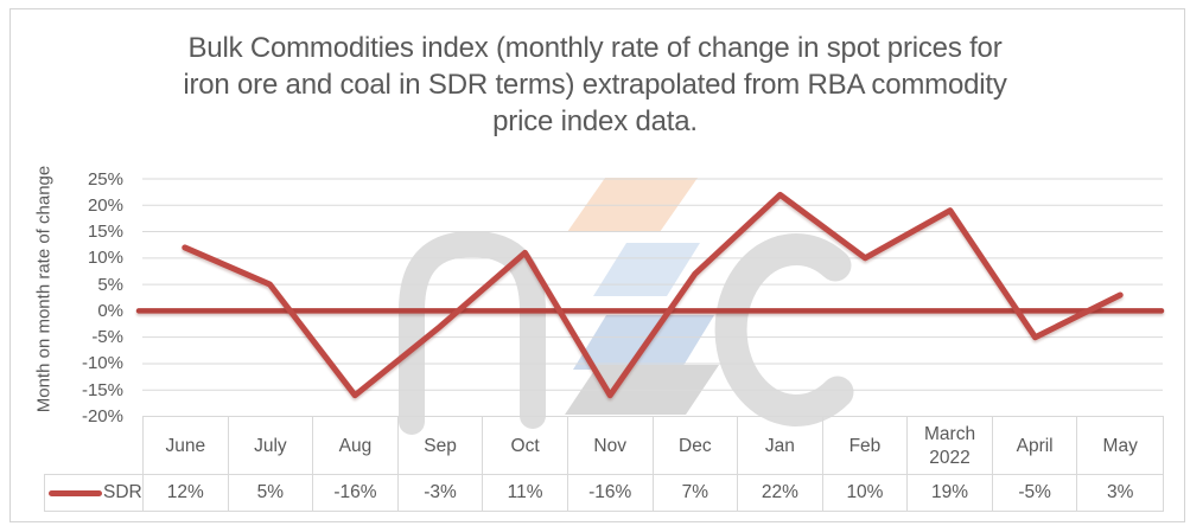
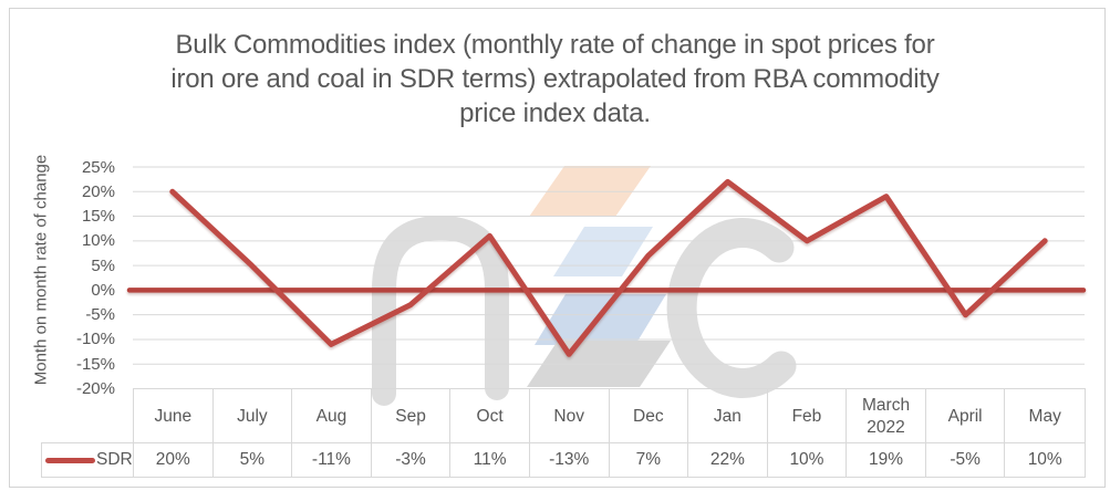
June: 12% -> 20%
Aug: -16% -> -11%
Nov: -16% -> -13%
May: 3% -> 10%
